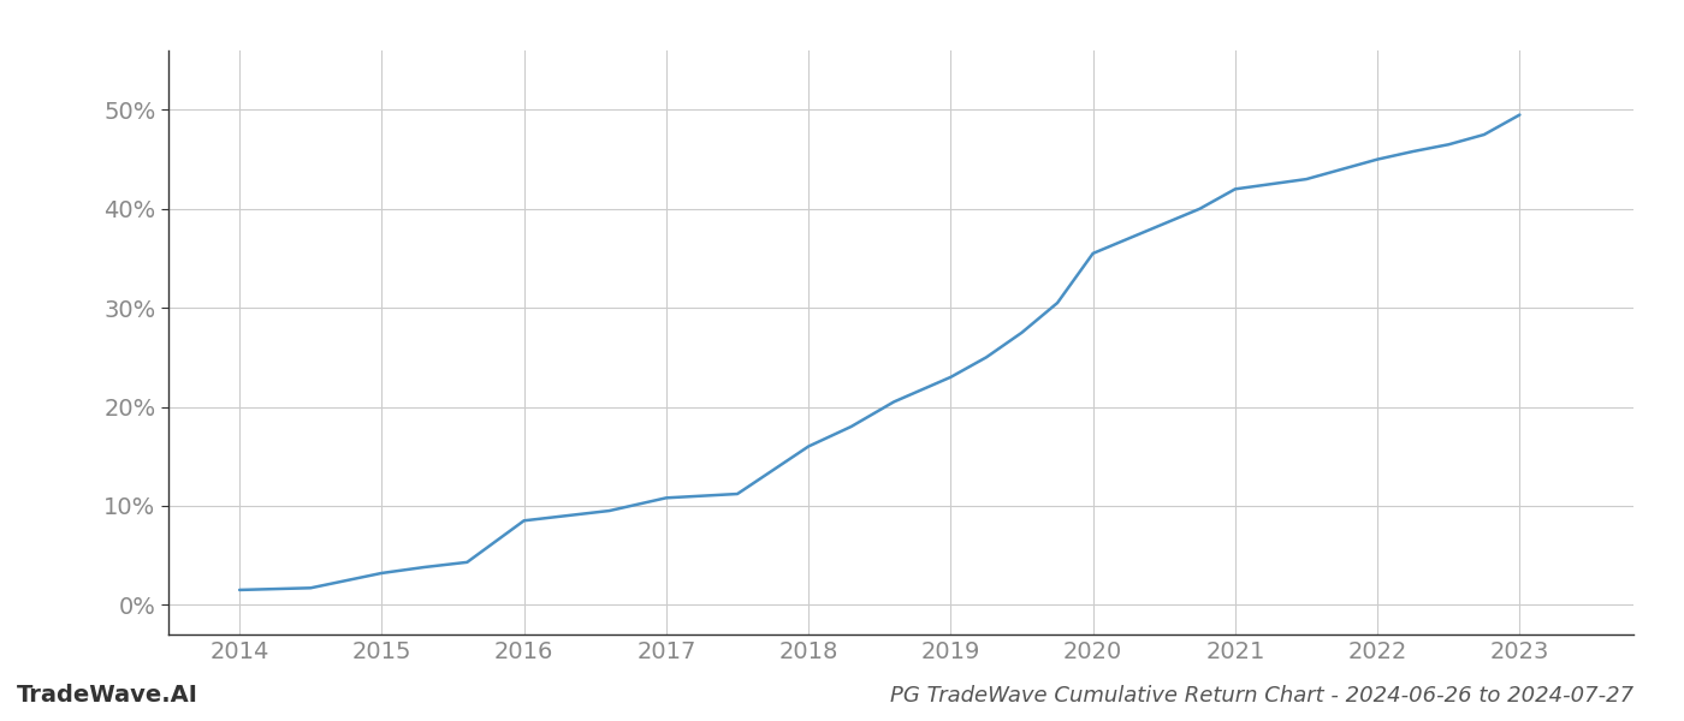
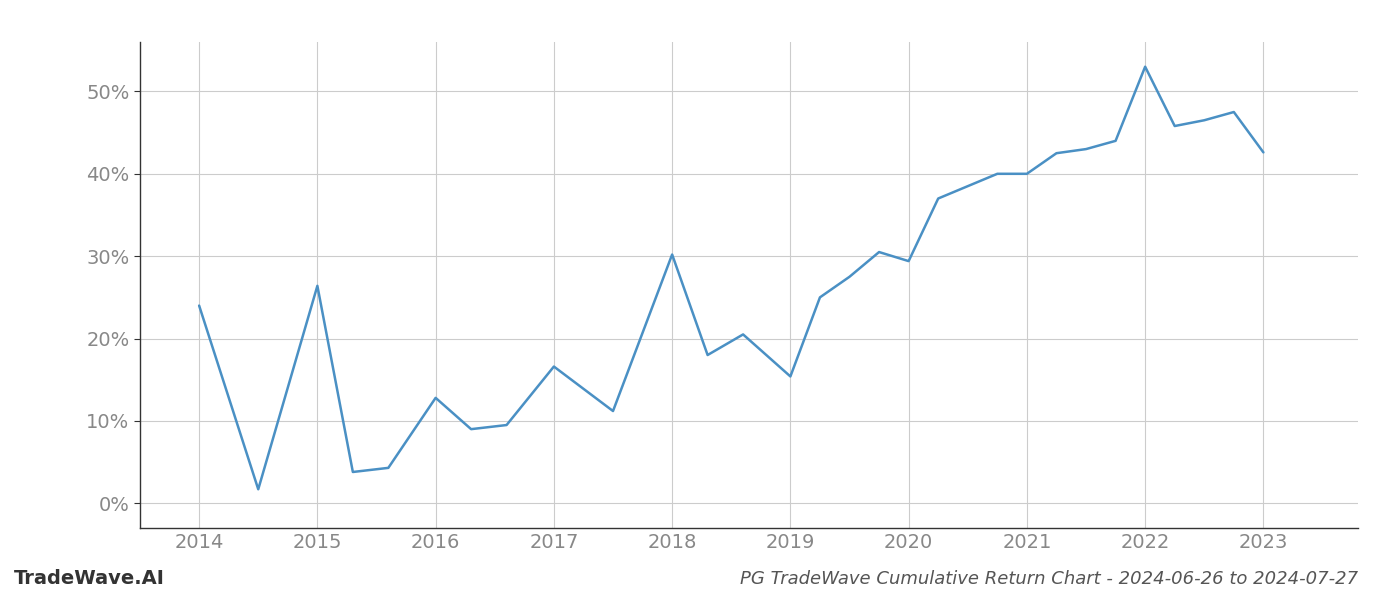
2014: 1.5% -> 24.0%
2015: 3.2% -> 26.4%
2016: 8.5% -> 12.8%
2017: 10.8% -> 16.6%
2018: 16.0% -> 30.2%
2019: 23.0% -> 15.4%
2020: 35.5% -> 29.4%
2021: 42.0% -> 40.0%
2022: 45.0% -> 53.0%
2023: 49.5% -> 42.6%
